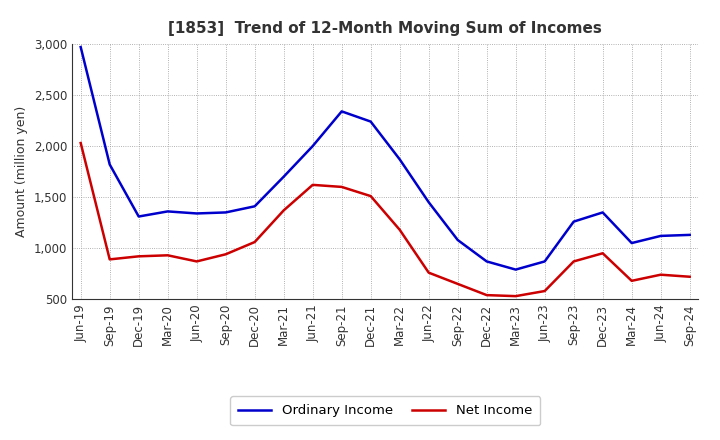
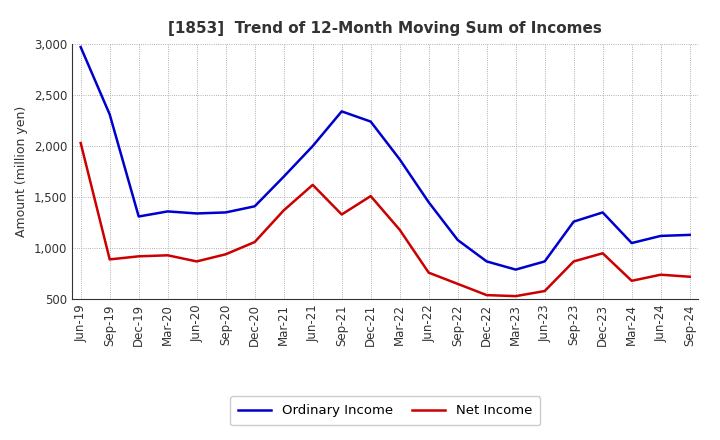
Ordinary Income/Sep-19: 1,820 -> 2,310
Net Income/Sep-21: 1,600 -> 1,330
